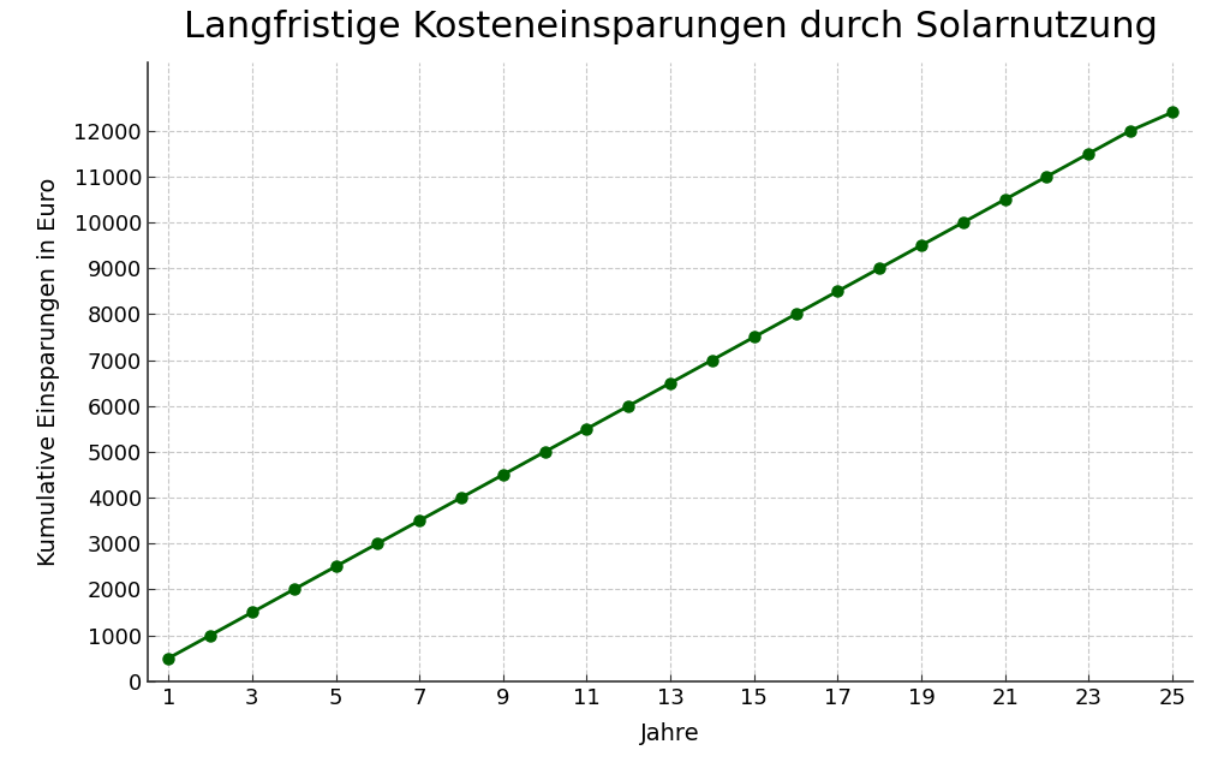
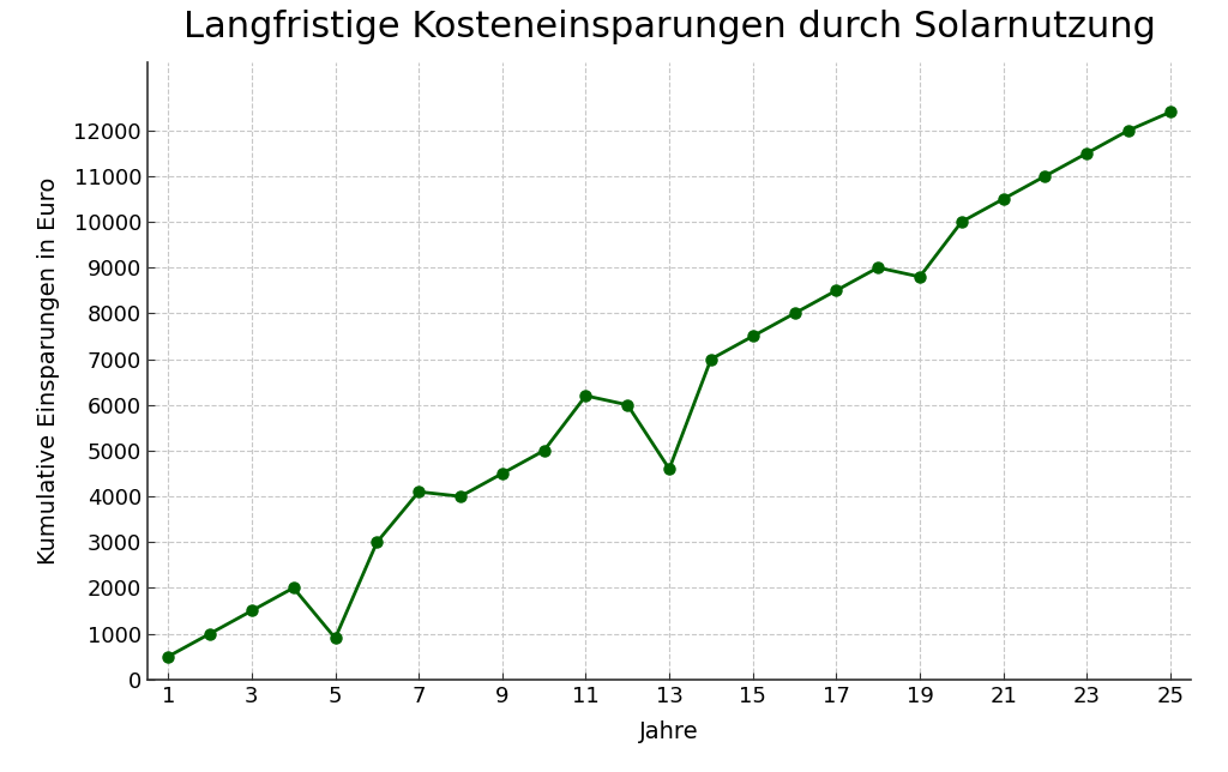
5: 2500 -> 900
7: 3500 -> 4100
11: 5500 -> 6200
13: 6500 -> 4600
19: 9500 -> 8800
